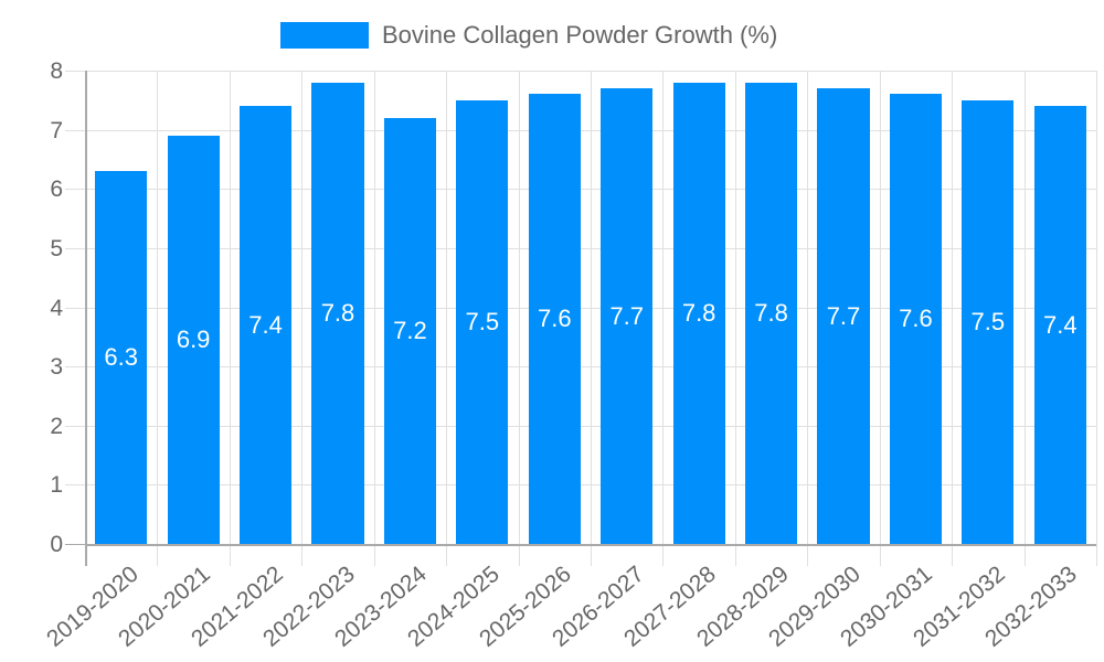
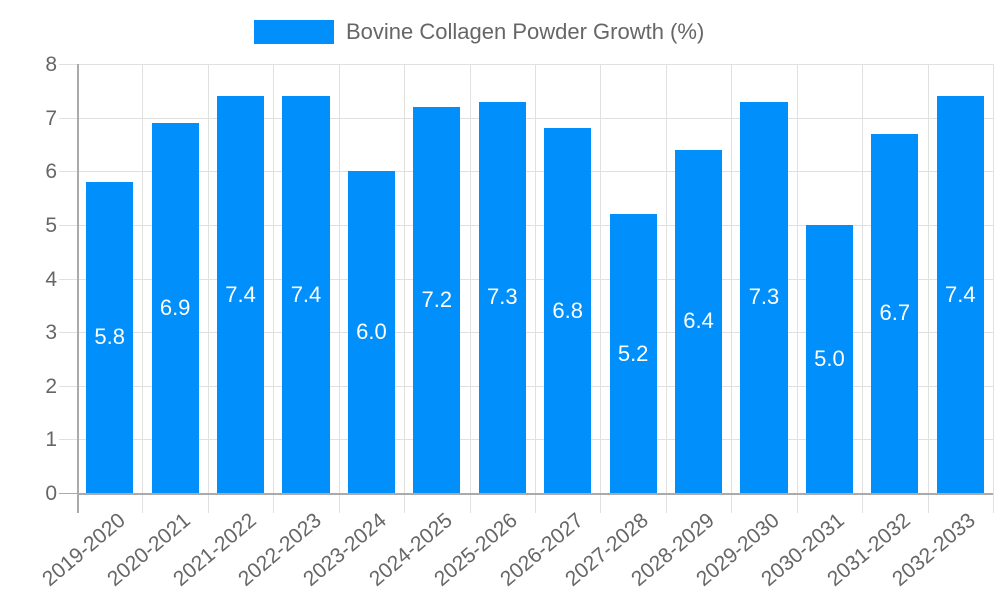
2019-2020: 6.3 -> 5.8
2022-2023: 7.8 -> 7.4
2023-2024: 7.2 -> 6.0
2024-2025: 7.5 -> 7.2
2025-2026: 7.6 -> 7.3
2026-2027: 7.7 -> 6.8
2027-2028: 7.8 -> 5.2
2028-2029: 7.8 -> 6.4
2029-2030: 7.7 -> 7.3
2030-2031: 7.6 -> 5.0
2031-2032: 7.5 -> 6.7
